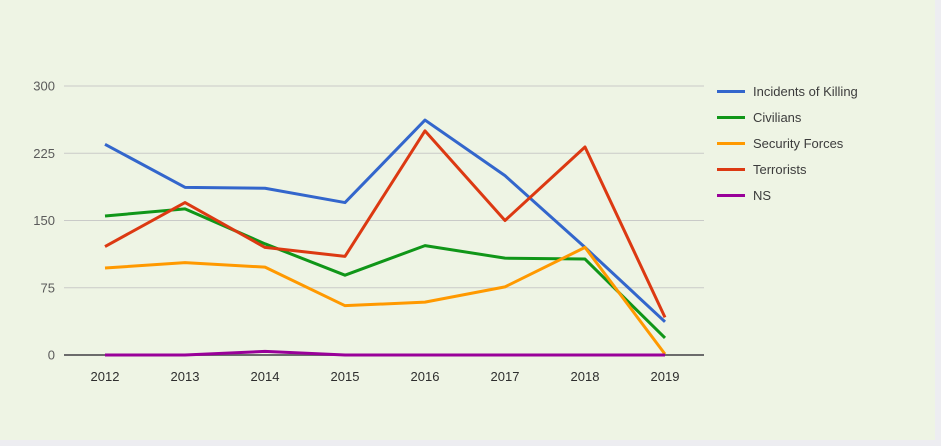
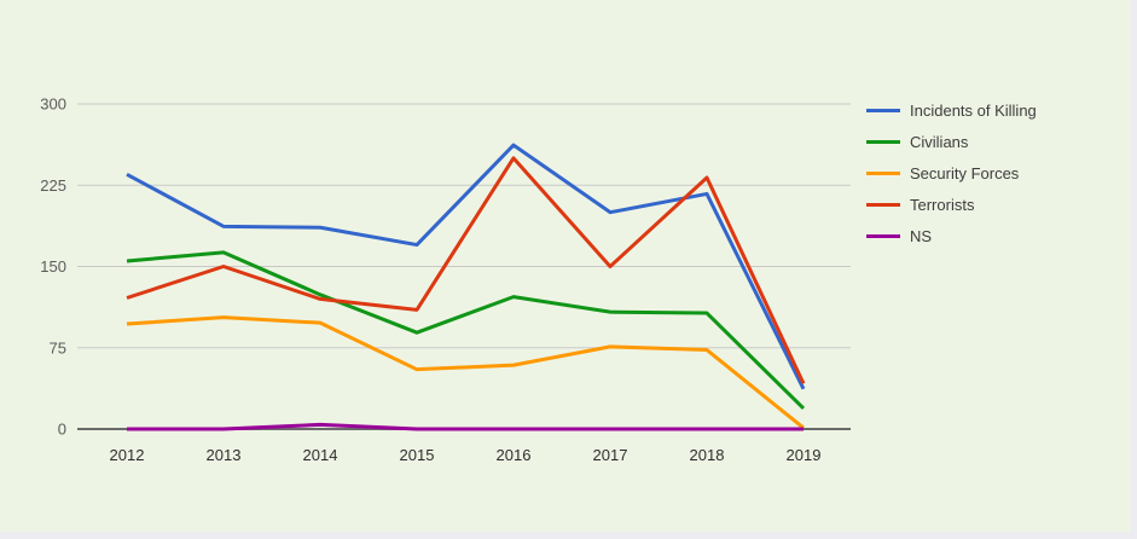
Terrorists/2013: 170 -> 150
Incidents of Killing/2018: 120 -> 220
Security Forces/2018: 120 -> 70
